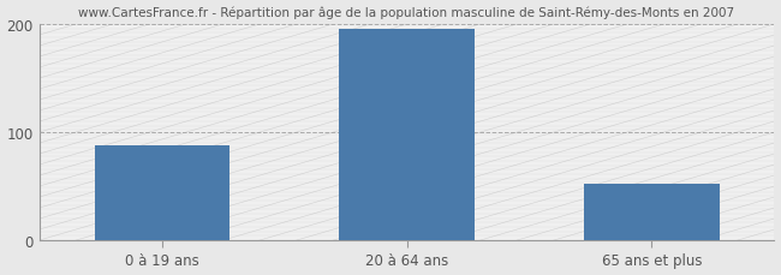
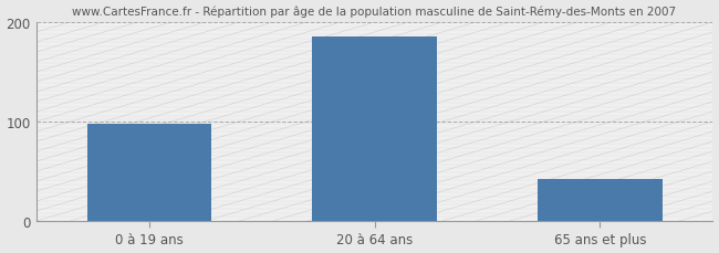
0 à 19 ans: 88 -> 98
20 à 64 ans: 196 -> 186
65 ans et plus: 52 -> 42
